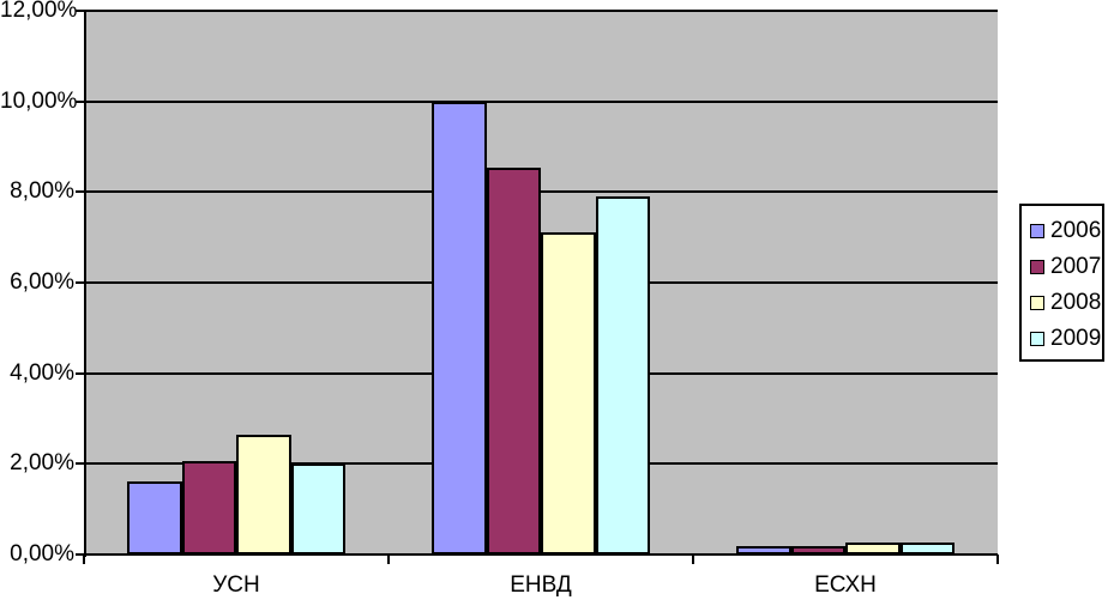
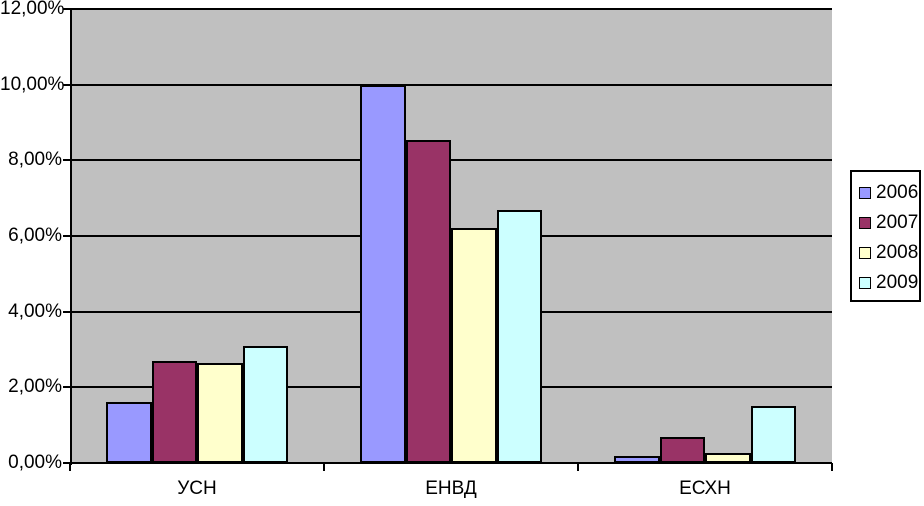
2007/УСН: 2,0% -> 2,7%
2009/УСН: 2,0% -> 3,1%
2008/ЕНВД: 7,1% -> 6,2%
2009/ЕНВД: 7,9% -> 6,7%
2007/ЕСХН: 0,2% -> 0,7%
2009/ЕСХН: 0,3% -> 1,5%
